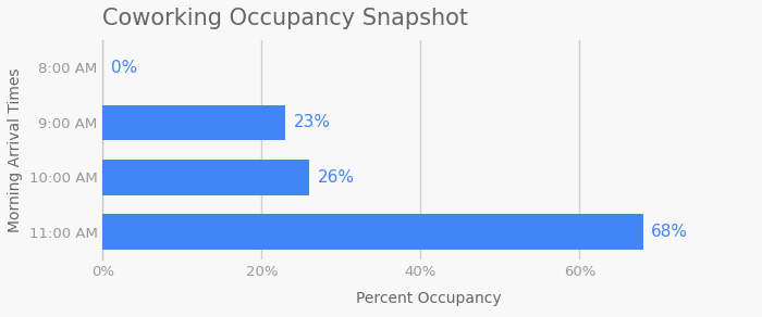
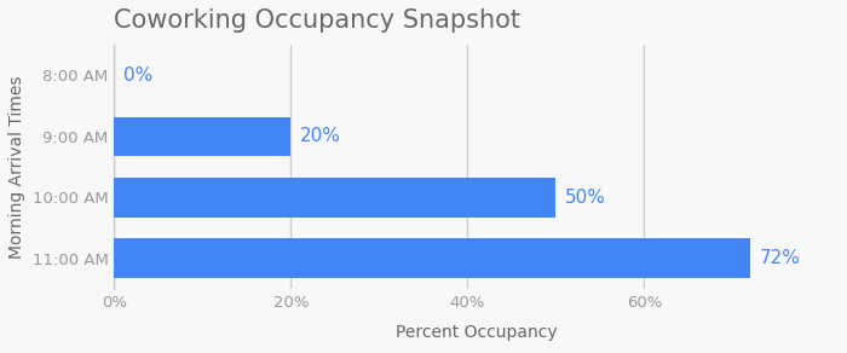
9:00 AM: 23% -> 20%
10:00 AM: 26% -> 50%
11:00 AM: 68% -> 72%
